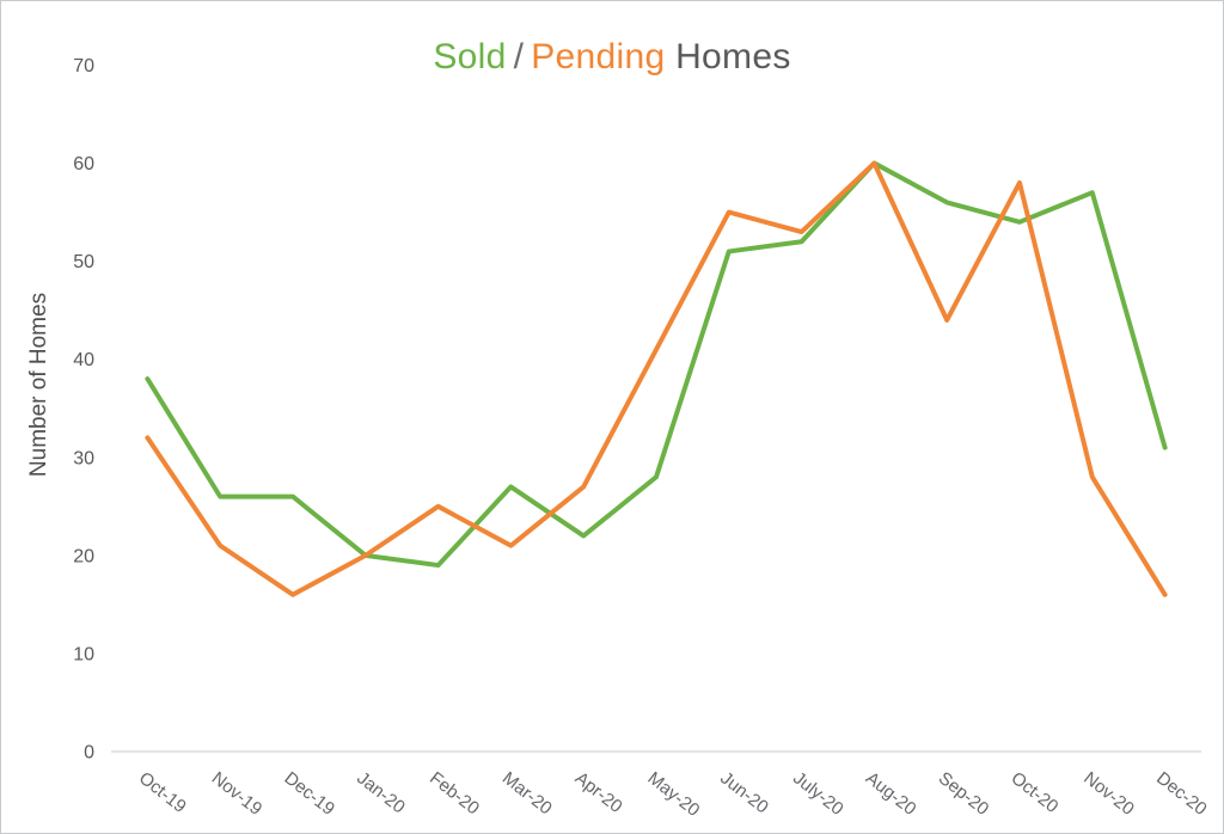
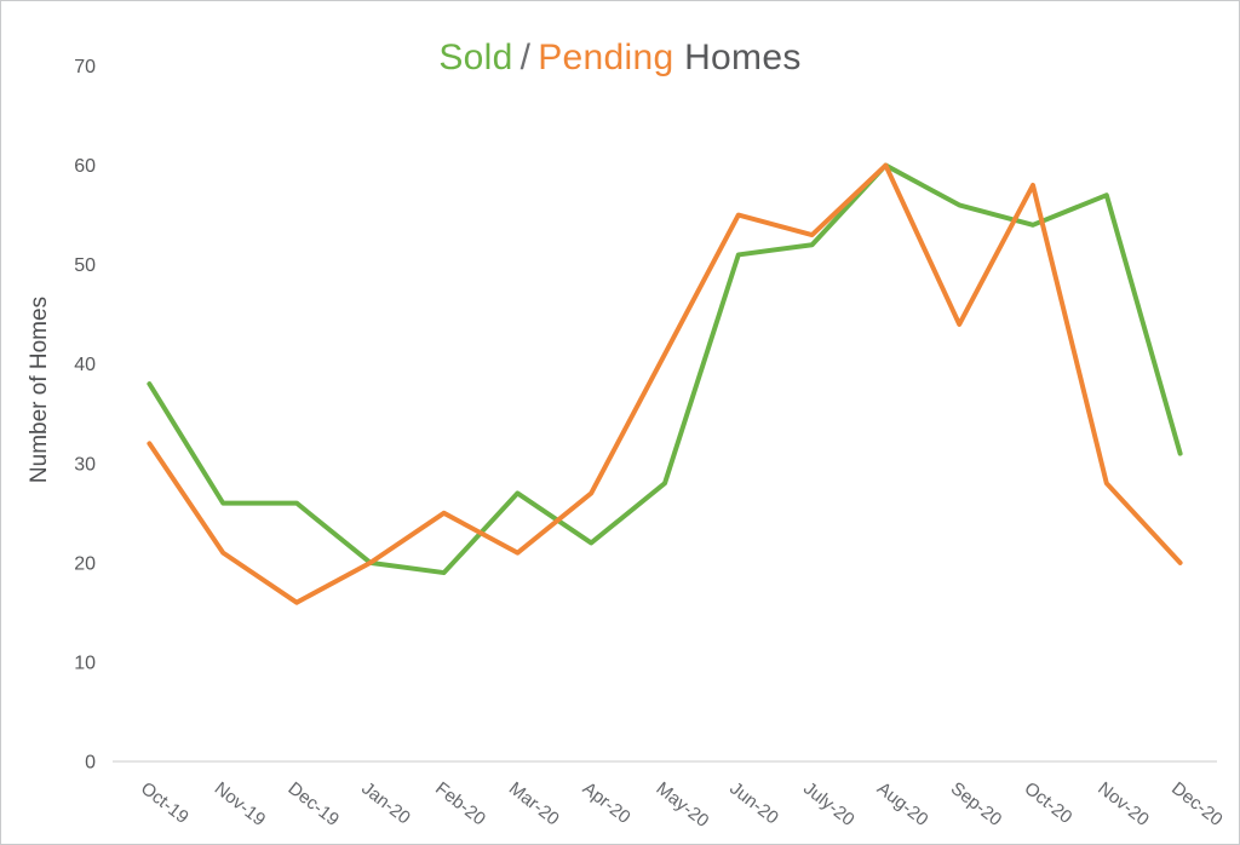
Pending/Dec-20: 16 -> 20
